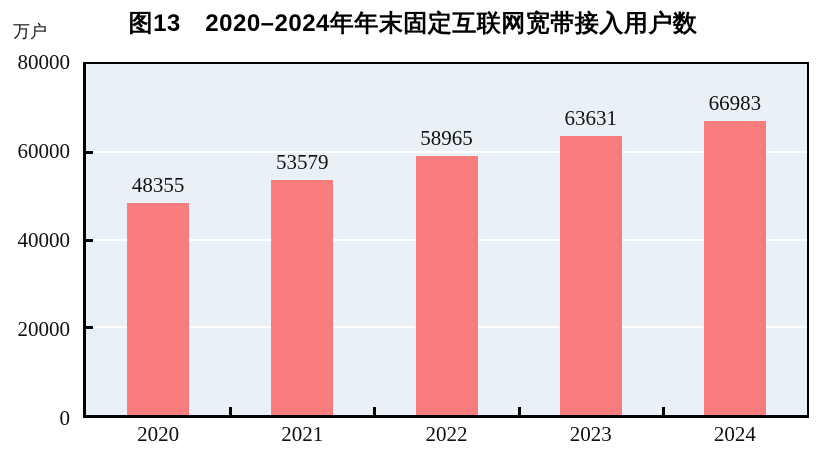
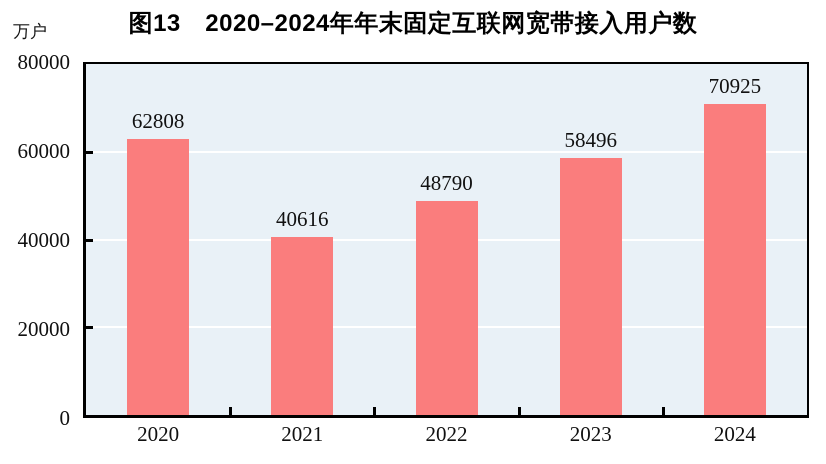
2020: 48355 -> 62808
2021: 53579 -> 40616
2022: 58965 -> 48790
2023: 63631 -> 58496
2024: 66983 -> 70925
